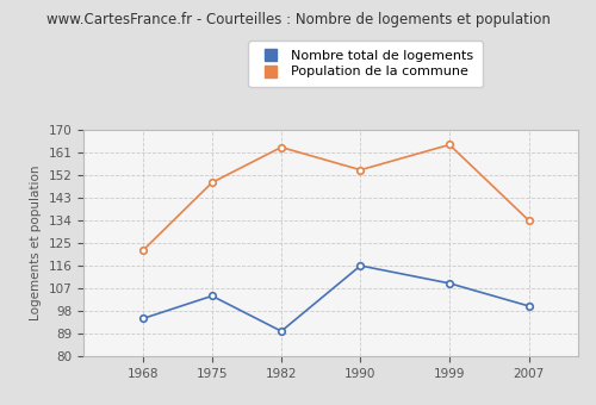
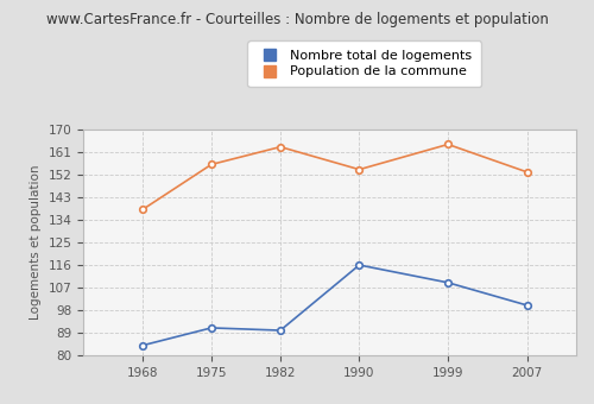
Nombre total de logements/1968: 95 -> 84
Population de la commune/1968: 122 -> 138
Nombre total de logements/1975: 104 -> 91
Population de la commune/1975: 149 -> 156
Population de la commune/2007: 134 -> 153
